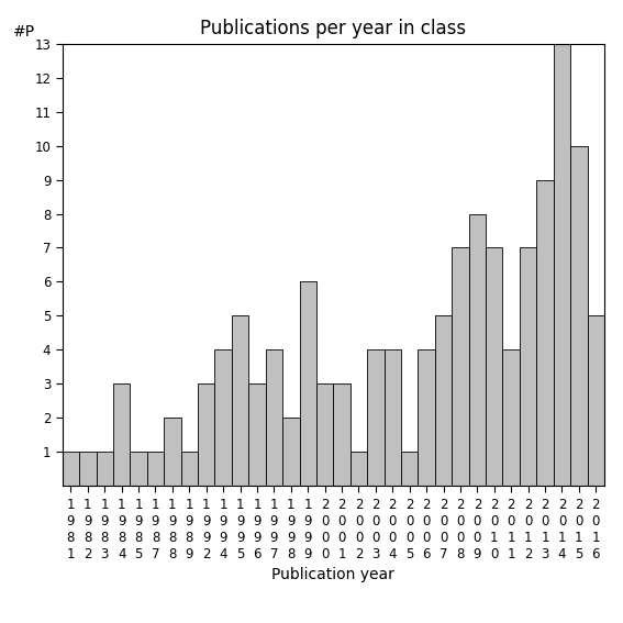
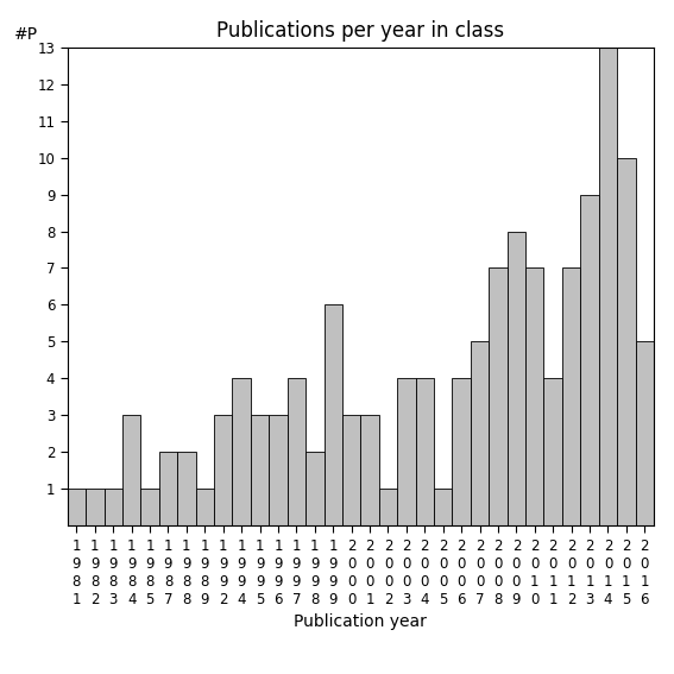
1 9 8 7: 1 -> 2
1 9 9 5: 5 -> 3
